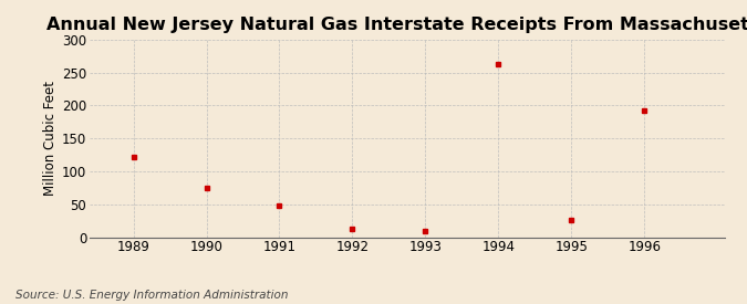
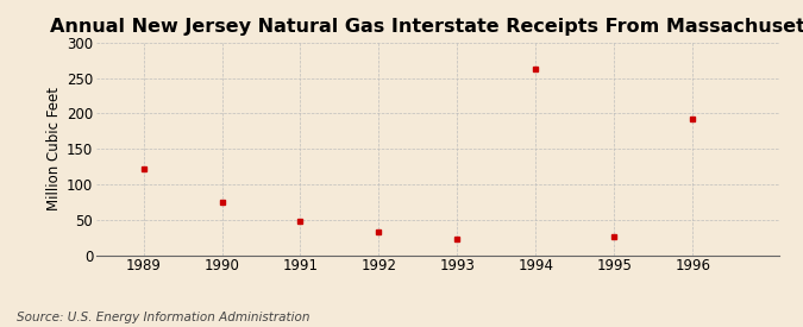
1992: 12 -> 32
1993: 10 -> 22
